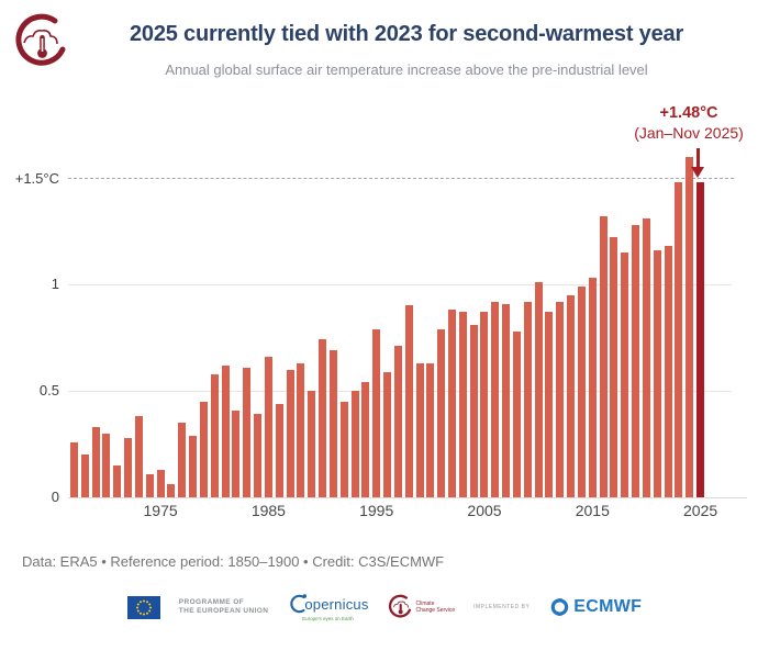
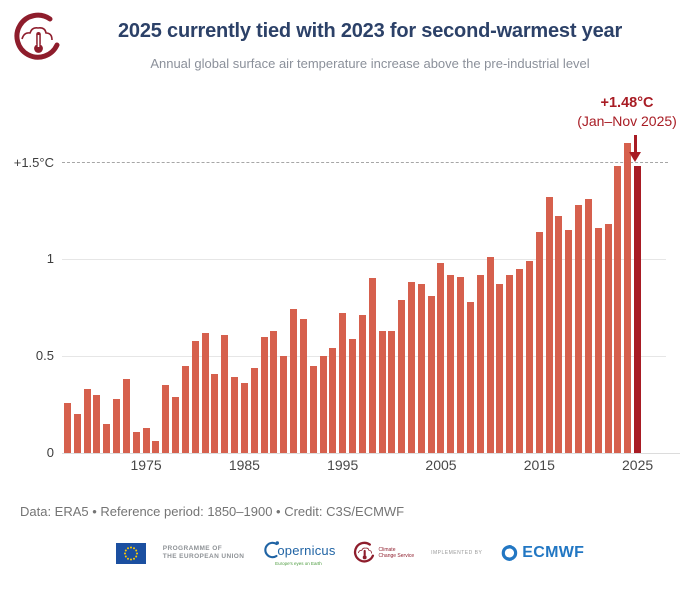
1985: 0.66 -> 0.36
1995: 0.79 -> 0.72
2005: 0.87 -> 0.98
2015: 1.03 -> 1.14
